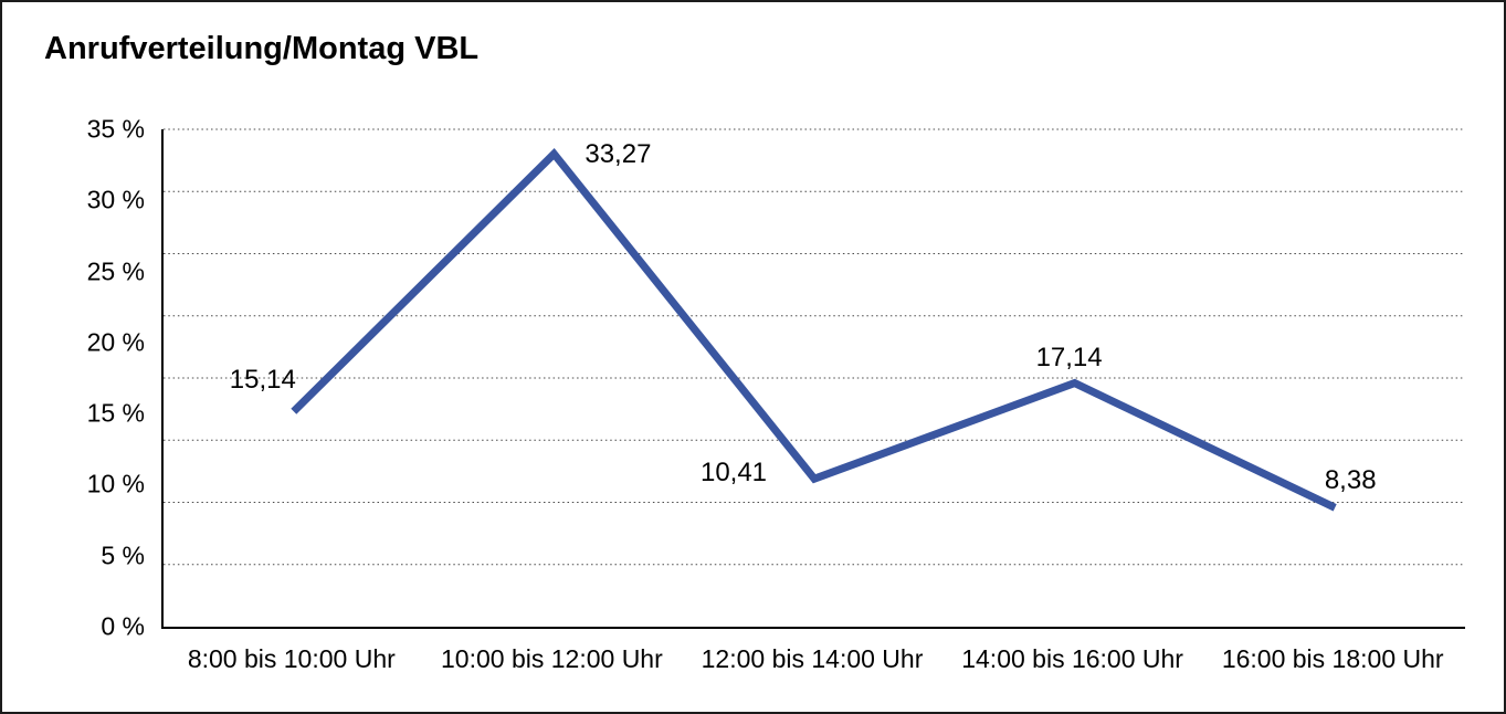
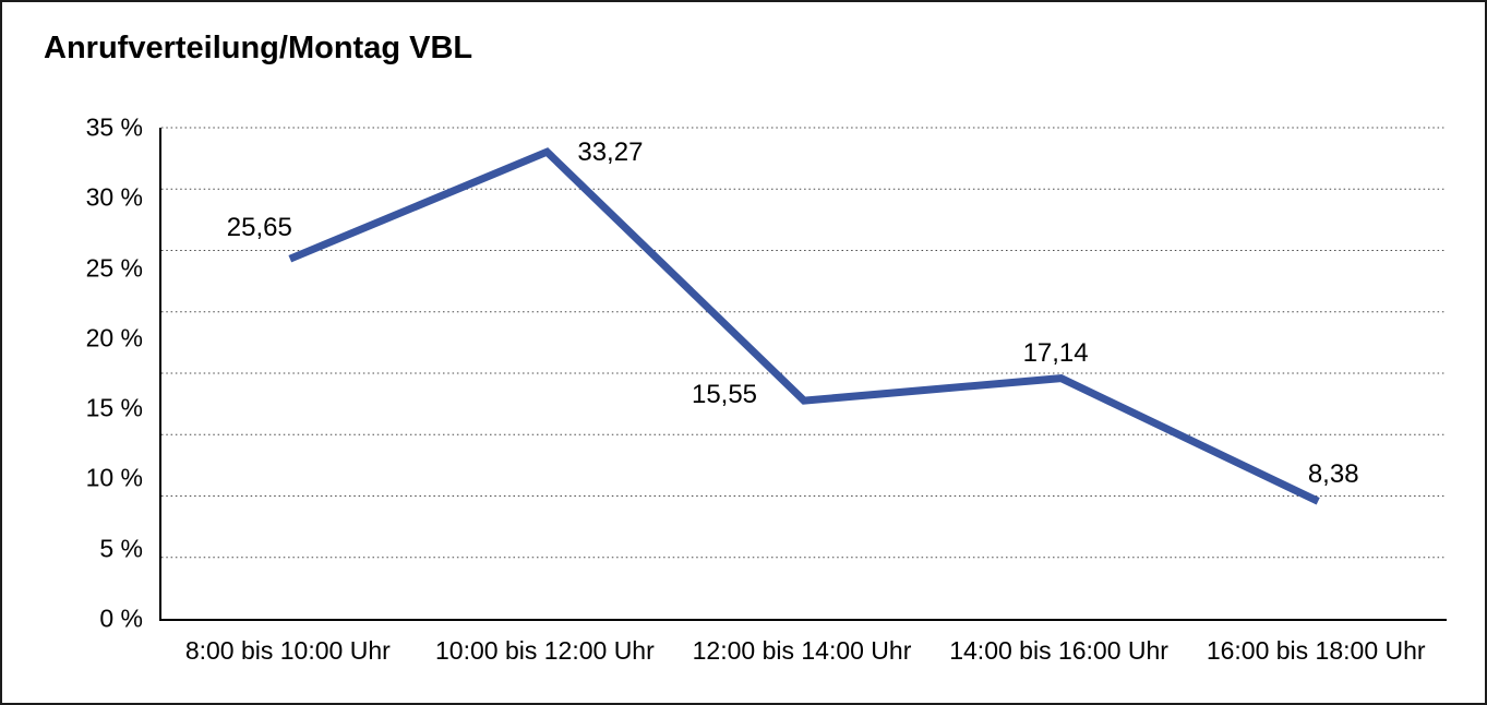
8:00 bis 10:00 Uhr: 15,14 -> 25,65
12:00 bis 14:00 Uhr: 10,41 -> 15,55
